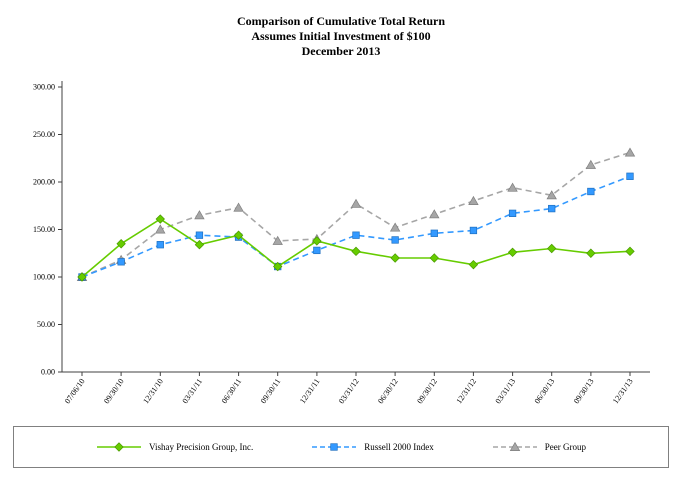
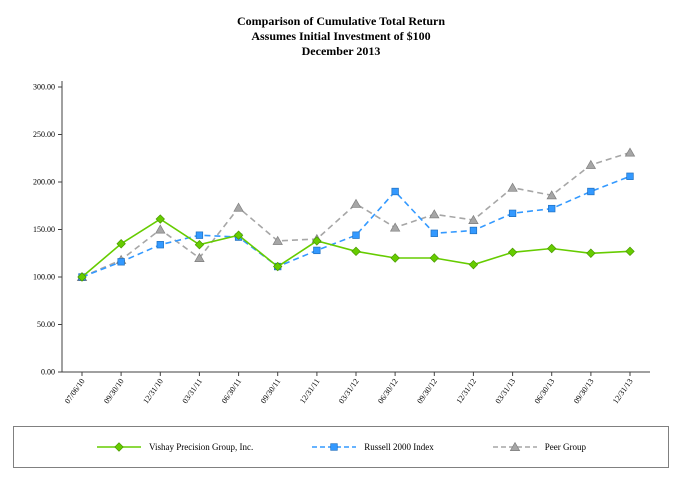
Peer Group/03/31/11: 160 -> 120
Russell 2000 Index/06/30/12: 140 -> 190
Peer Group/12/31/12: 180 -> 160
